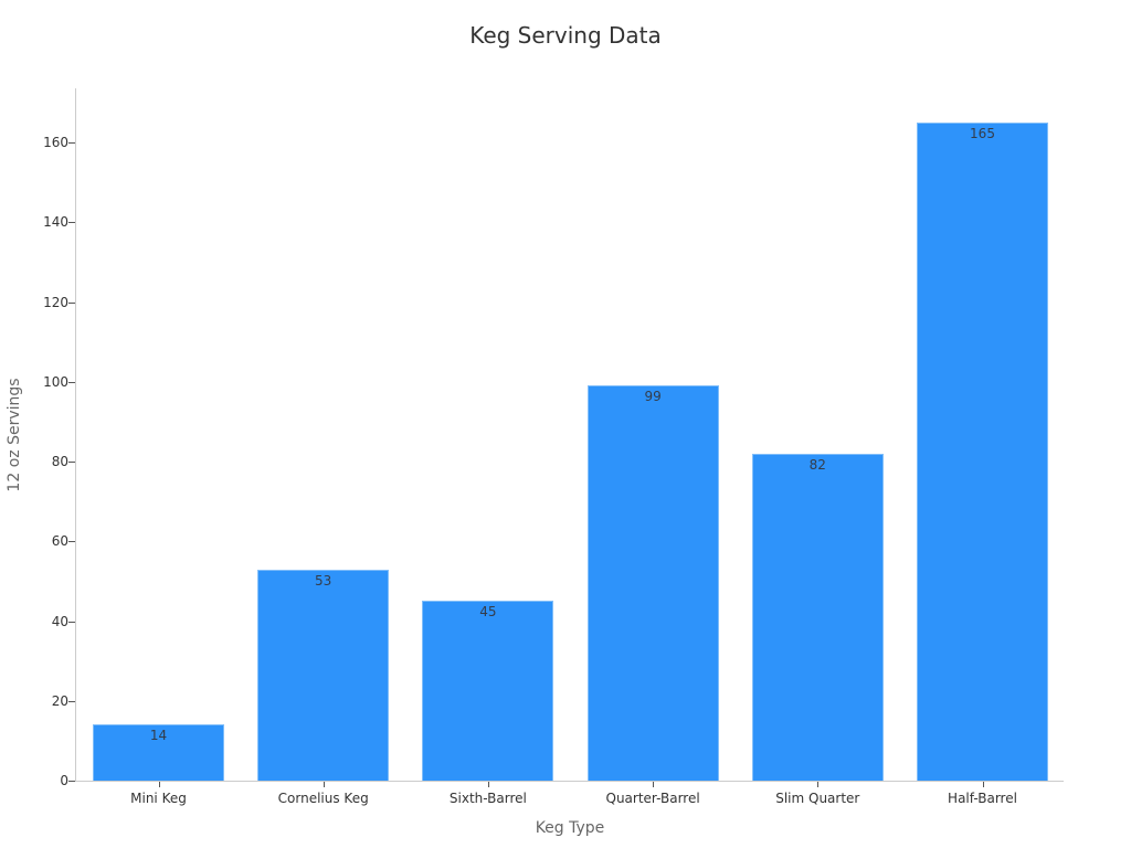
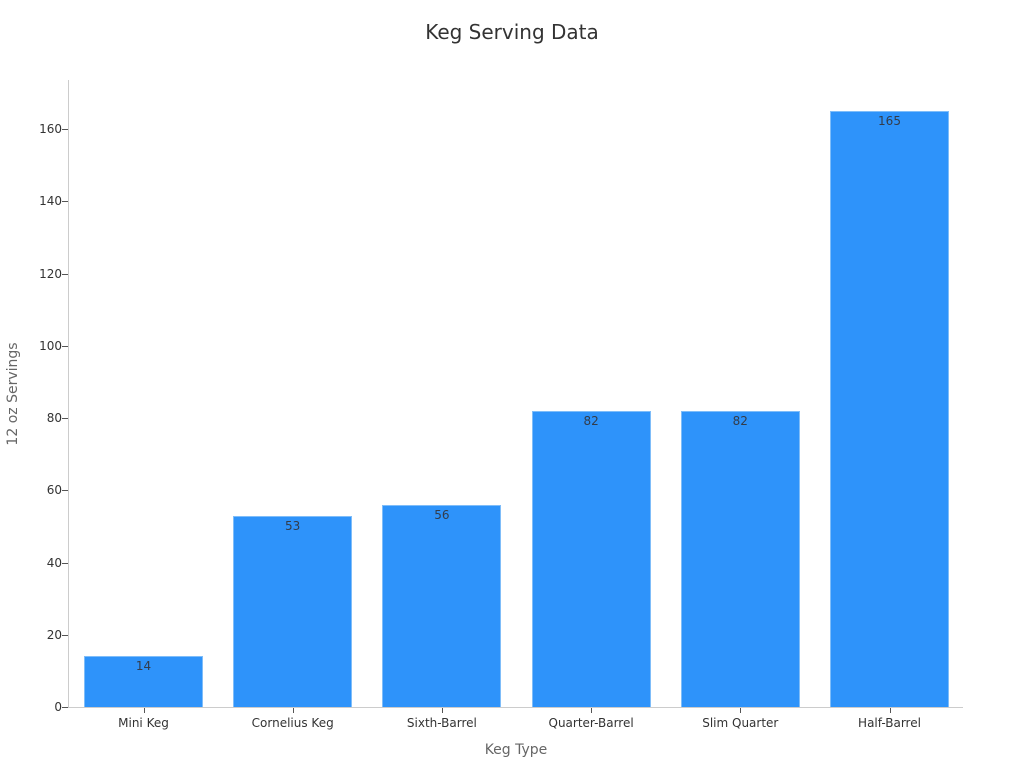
Sixth-Barrel: 45 -> 56
Quarter-Barrel: 99 -> 82
